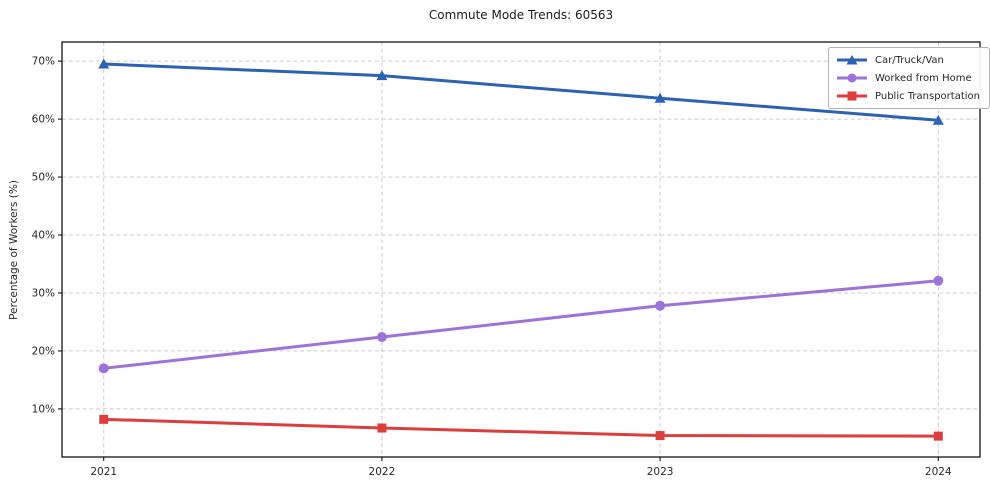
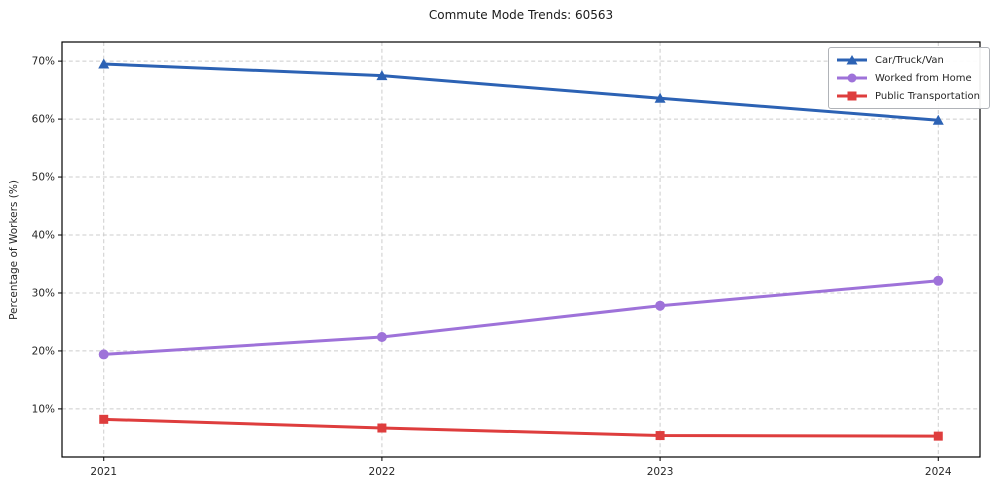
Worked from Home/2021: 17% -> 19%
